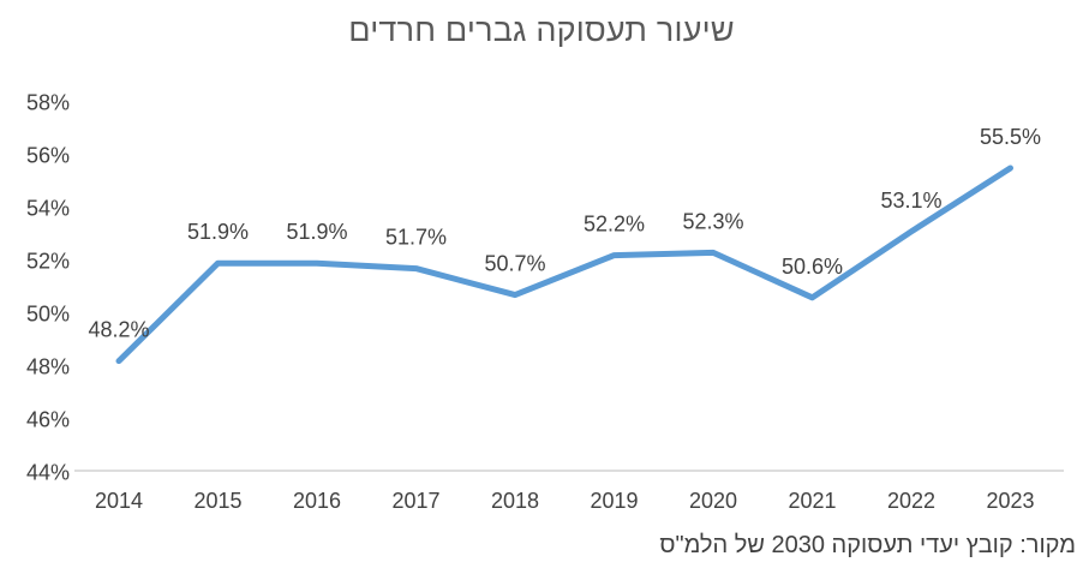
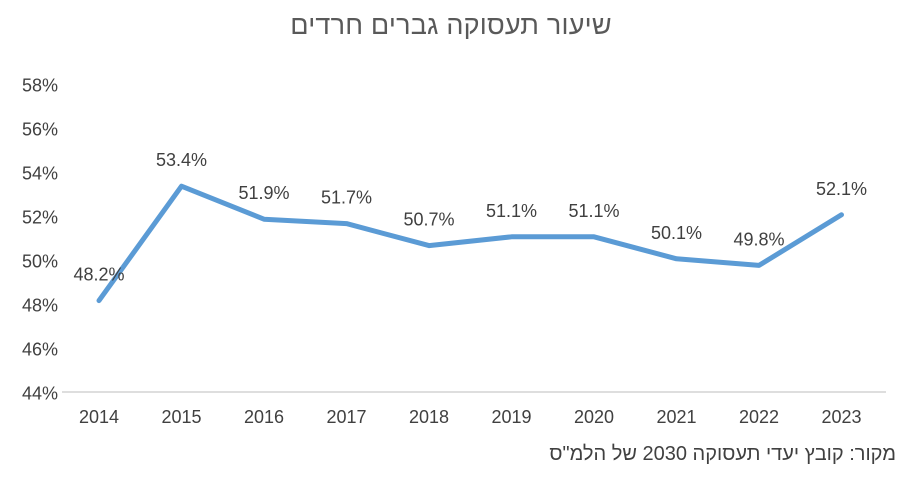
2015: 51.9% -> 53.4%
2019: 52.2% -> 51.1%
2020: 52.3% -> 51.1%
2021: 50.6% -> 50.1%
2022: 53.1% -> 49.8%
2023: 55.5% -> 52.1%
